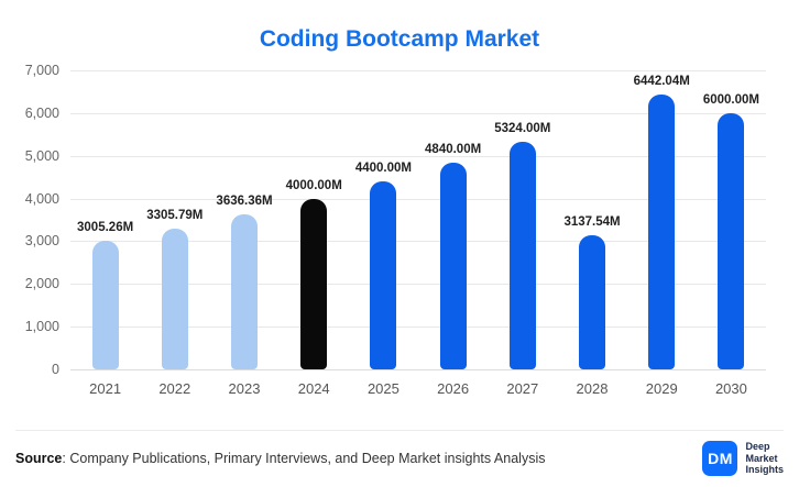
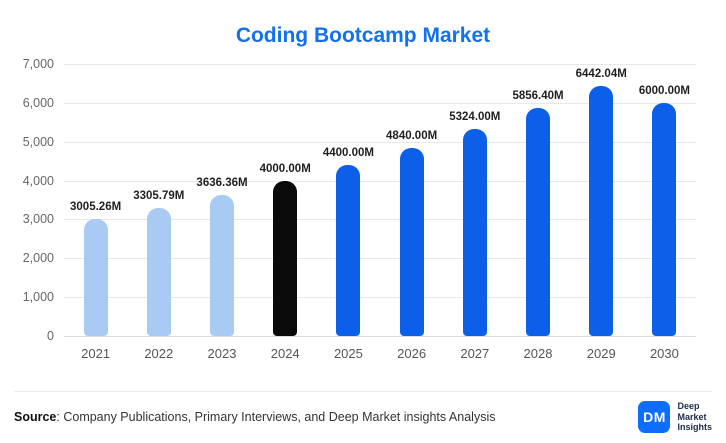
2028: 3137.54M -> 5856.40M
